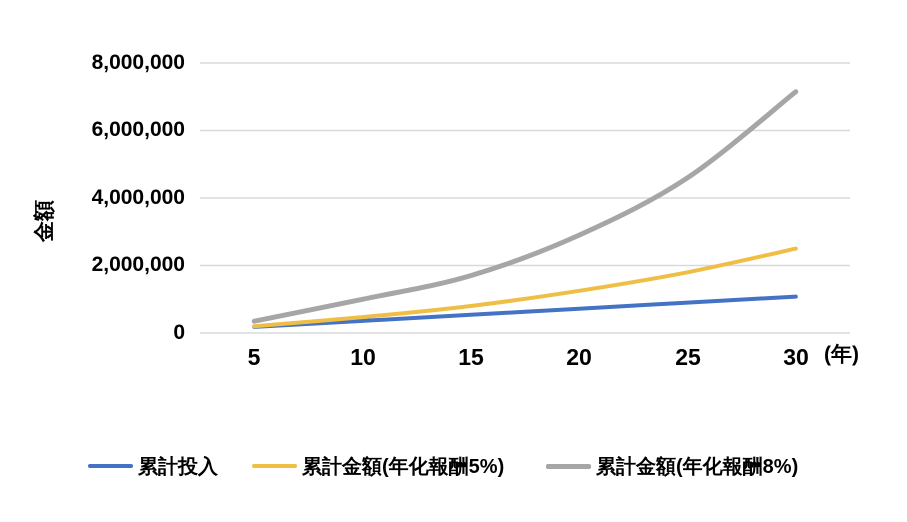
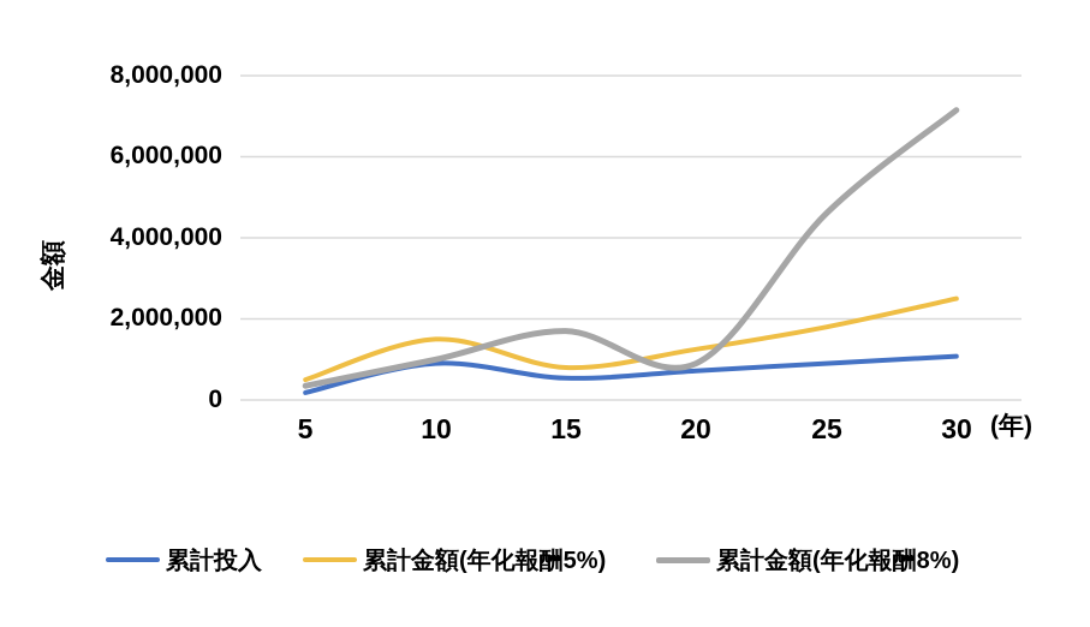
累計金額(年化報酬5%)/5: 200000 -> 500000
累計投入/10: 400000 -> 900000
累計金額(年化報酬5%)/10: 500000 -> 1500000
累計金額(年化報酬8%)/20: 2900000 -> 900000
